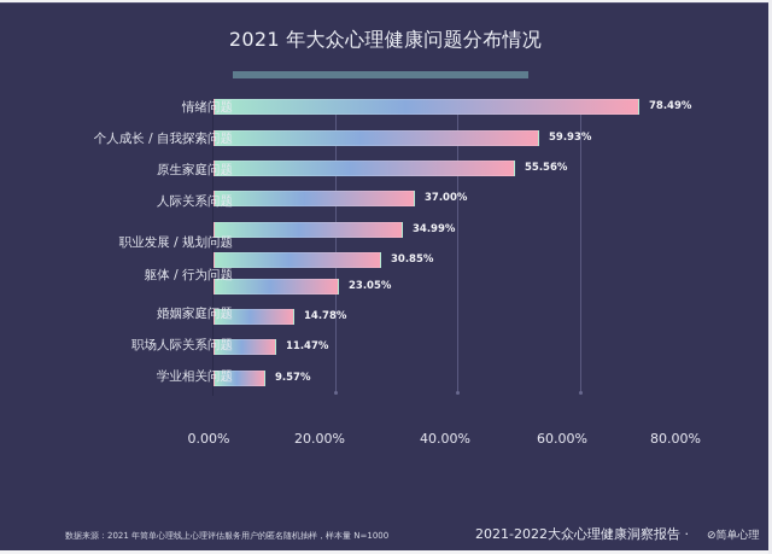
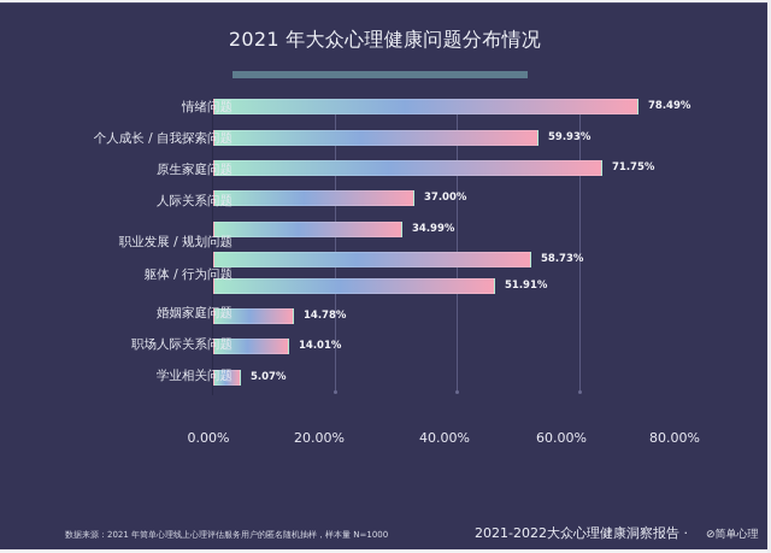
原生家庭问题: 55.56% -> 71.75%
职业发展 / 规划问题: 30.85% -> 58.73%
躯体 / 行为问题: 23.05% -> 51.91%
职场人际关系问题: 11.47% -> 14.01%
学业相关问题: 9.57% -> 5.07%
